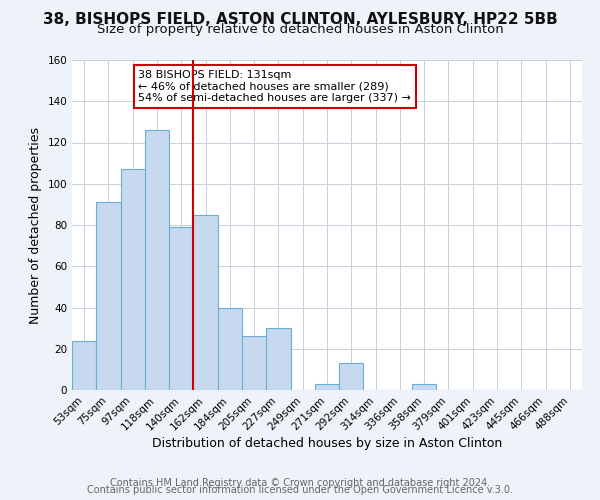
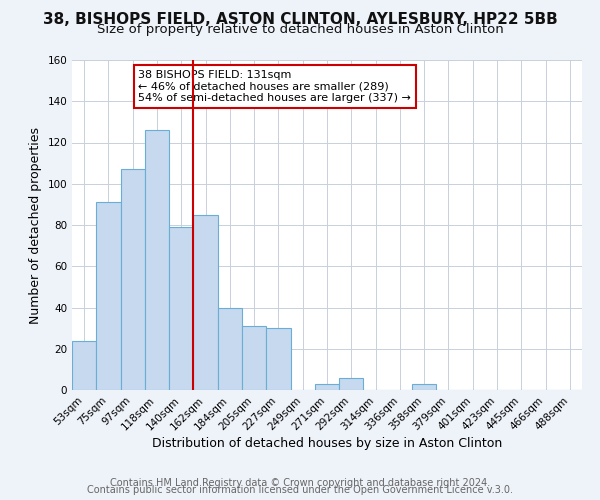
205sqm: 26 -> 31
292sqm: 13 -> 6
